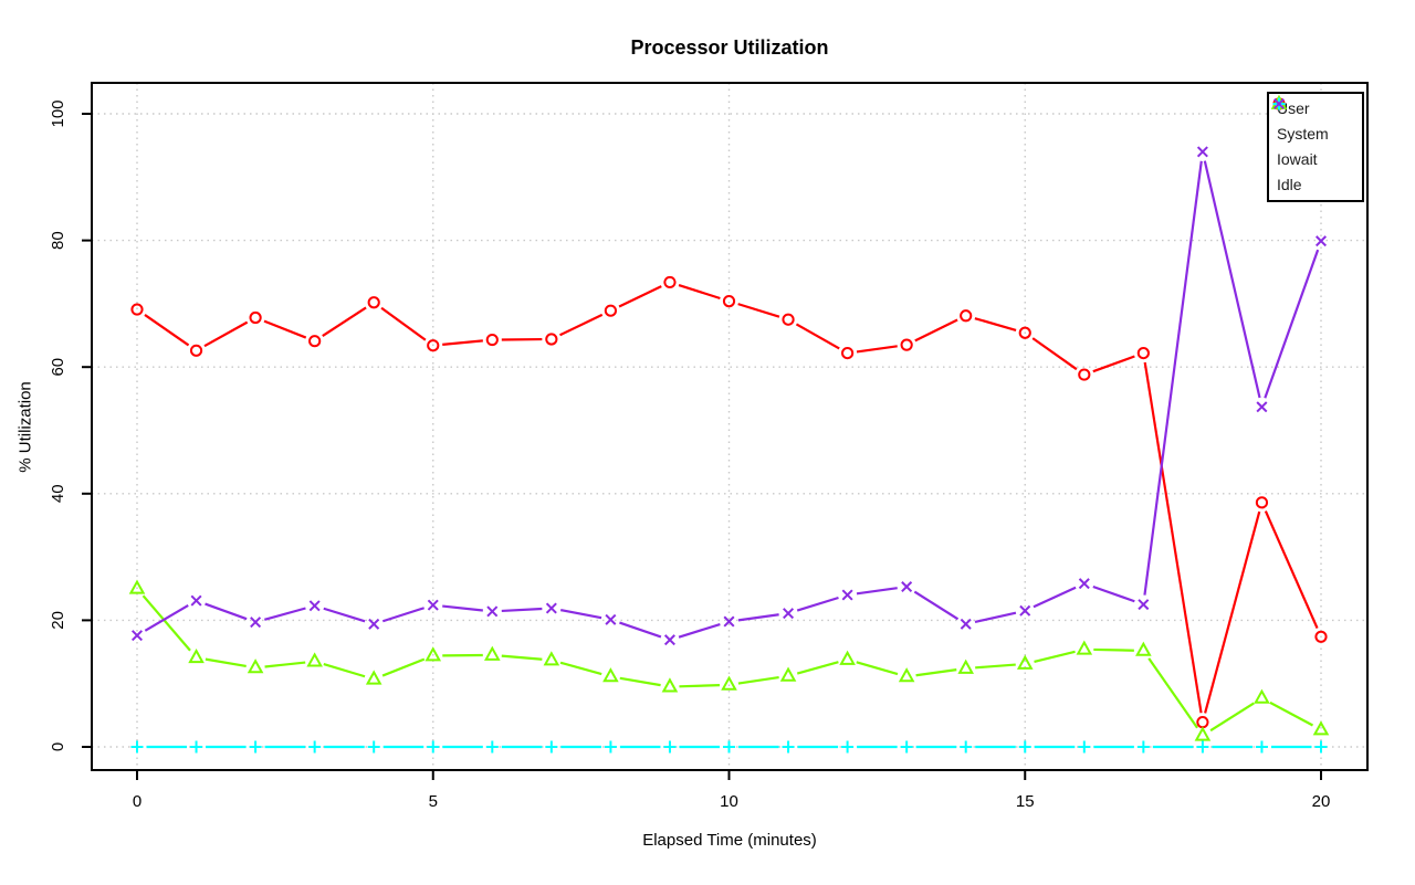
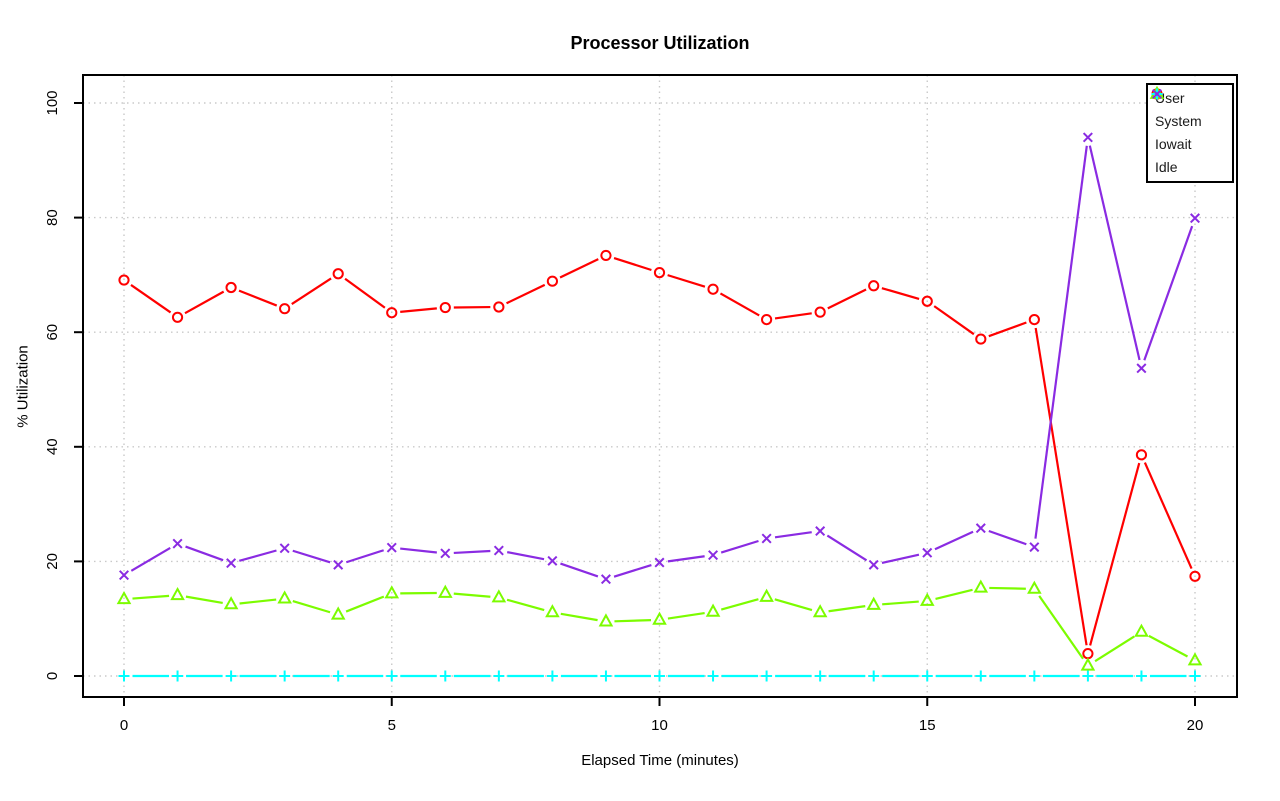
System/0: 25 -> 13
